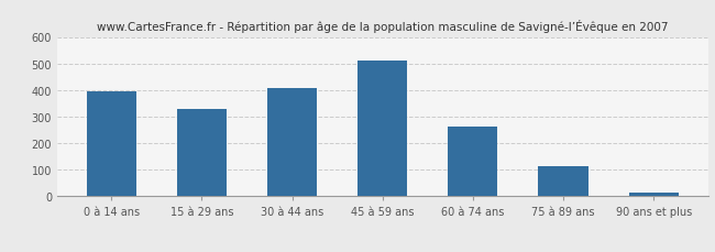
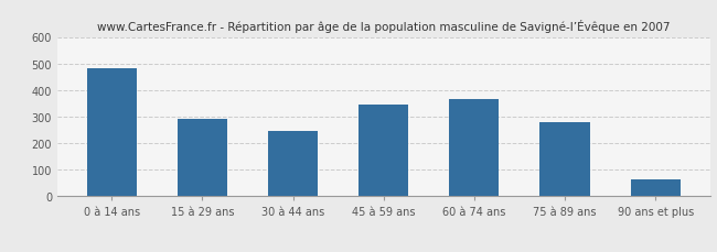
0 à 14 ans: 395 -> 480
15 à 29 ans: 328 -> 290
30 à 44 ans: 408 -> 245
45 à 59 ans: 511 -> 345
60 à 74 ans: 261 -> 365
75 à 89 ans: 113 -> 280
90 ans et plus: 15 -> 65
